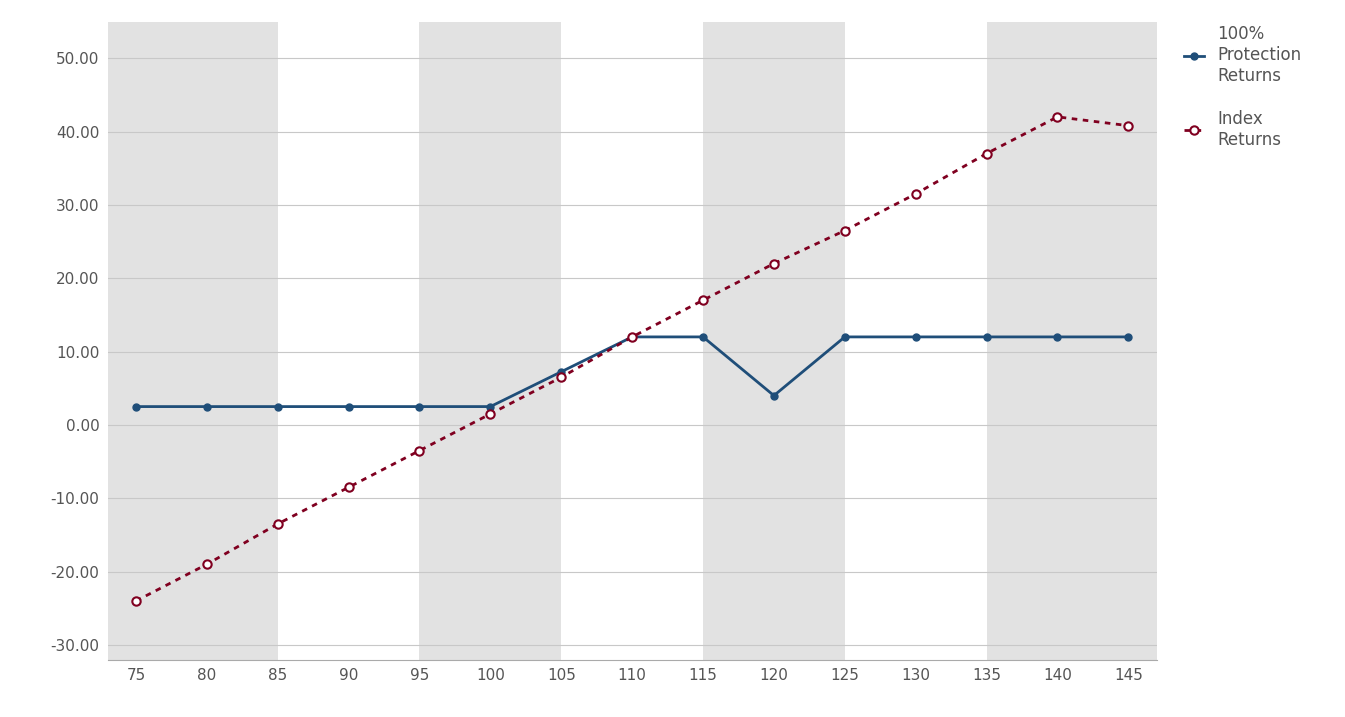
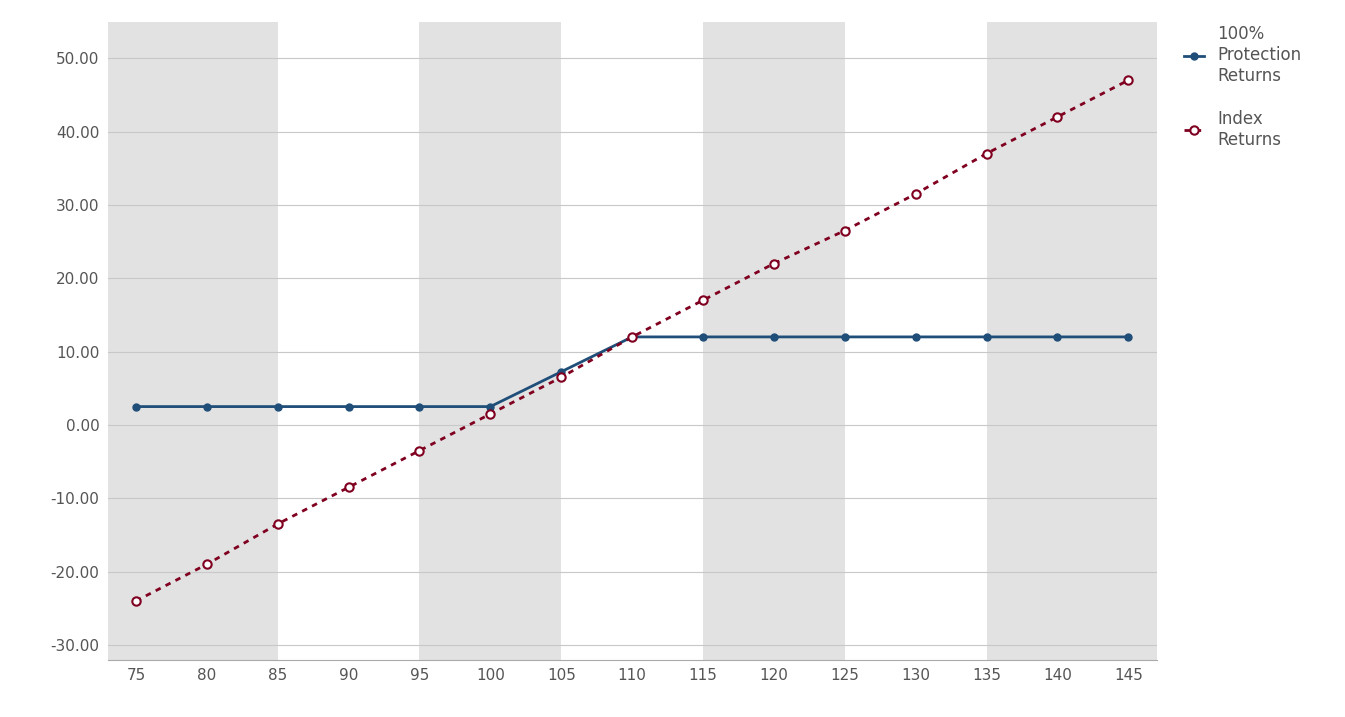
100% Protection Returns/120: 4.0 -> 12.0
Index Returns/145: 40.8 -> 47.0
